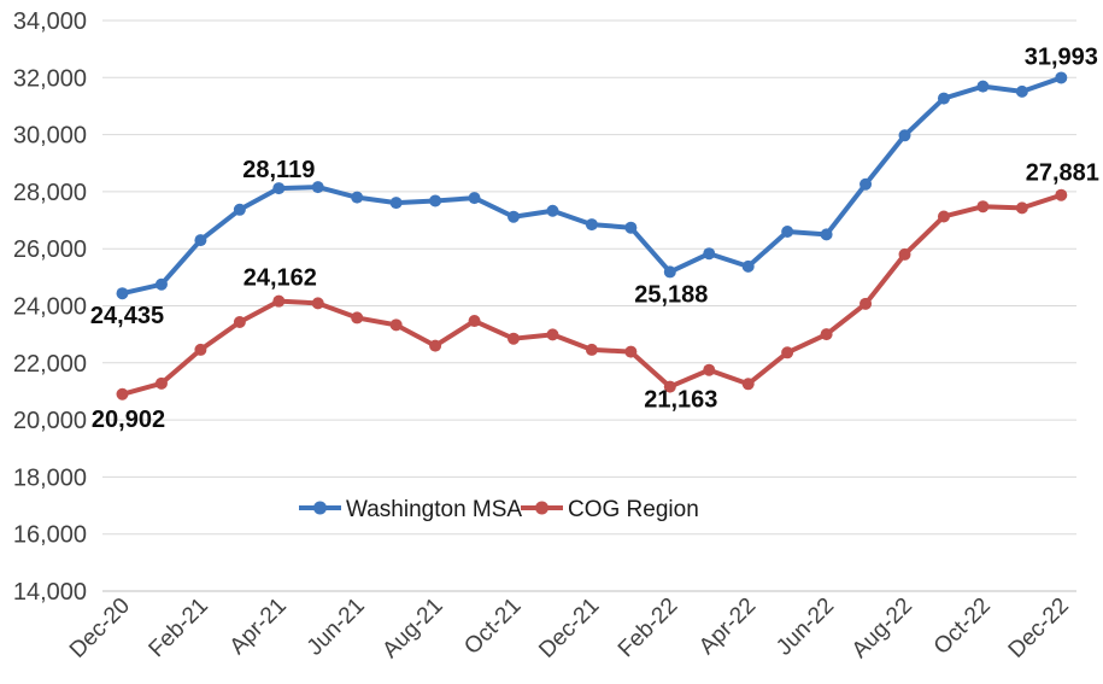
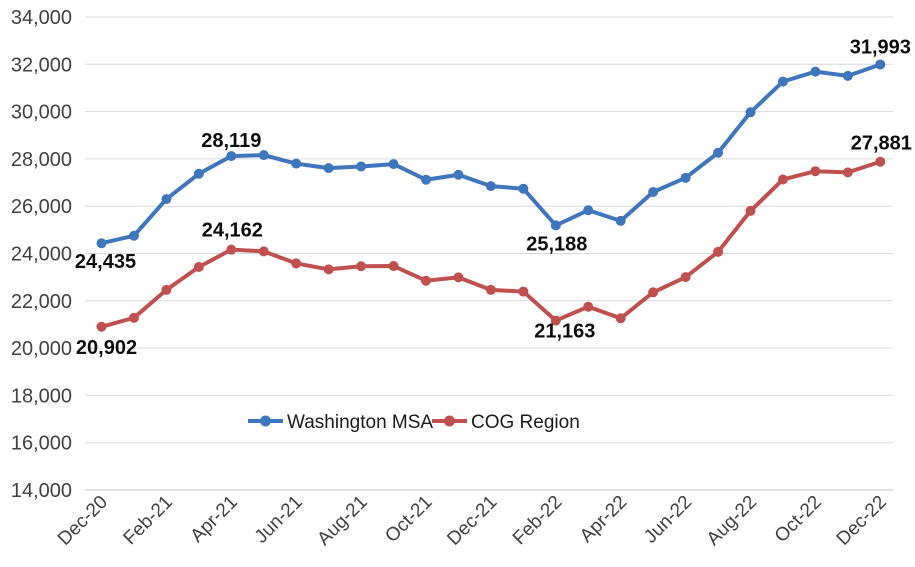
COG Region/Aug-21: 22600 -> 23500
Washington MSA/Jun-22: 26500 -> 27200
